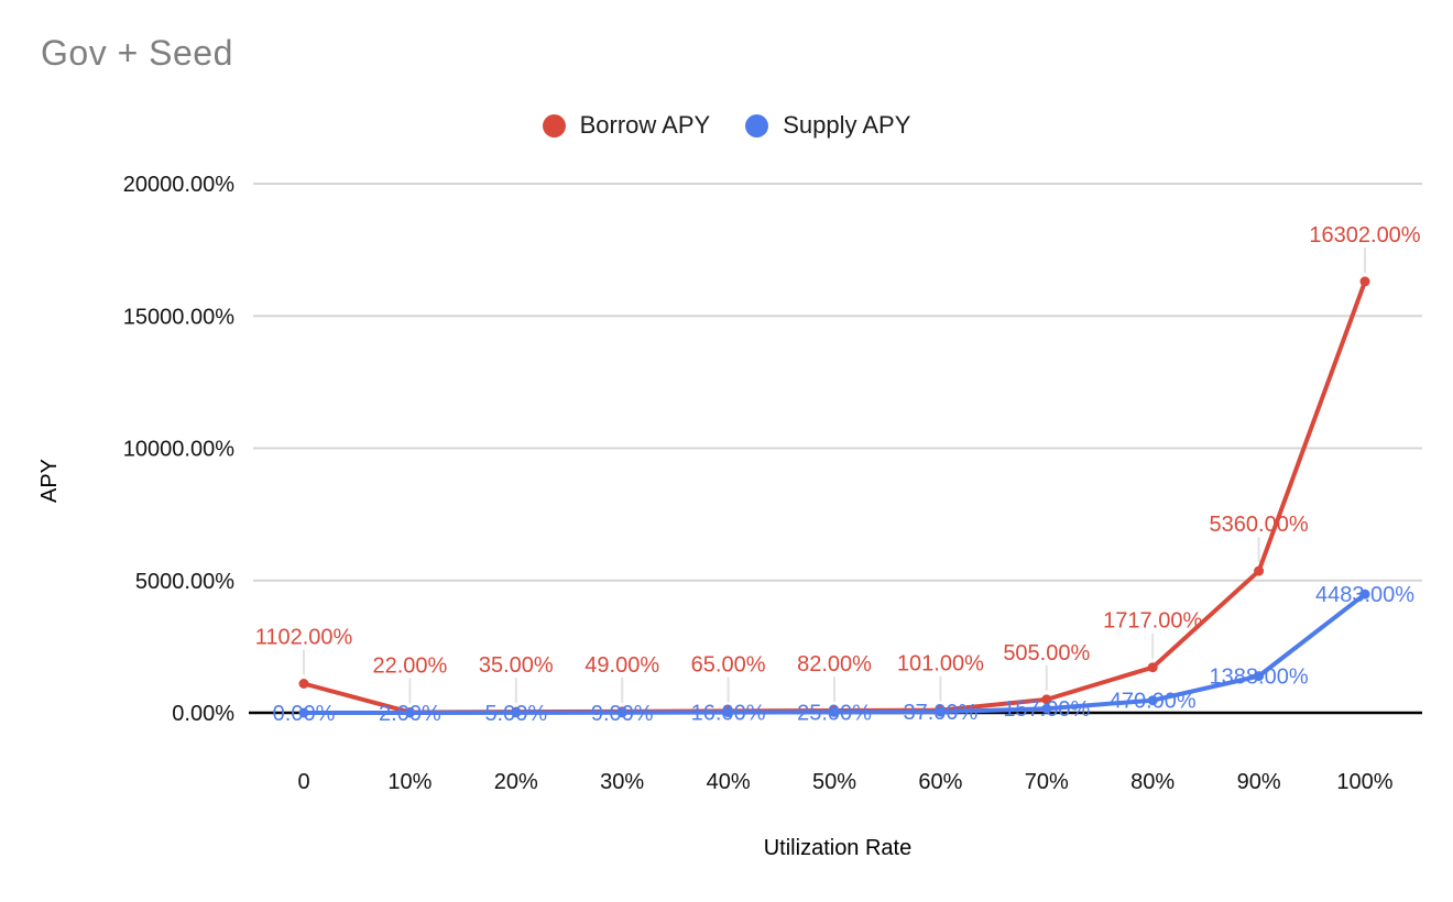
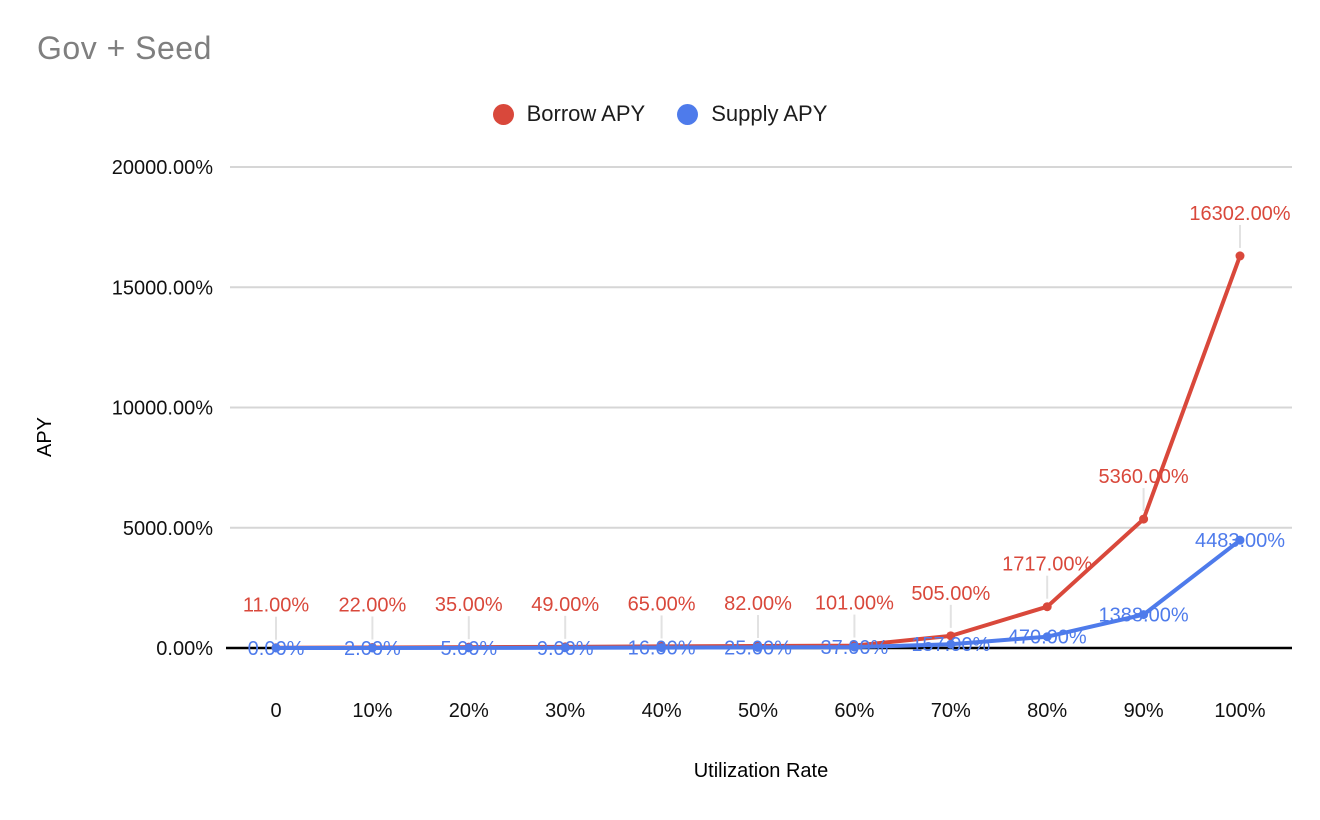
Borrow APY/0: 1102.00% -> 11.00%
